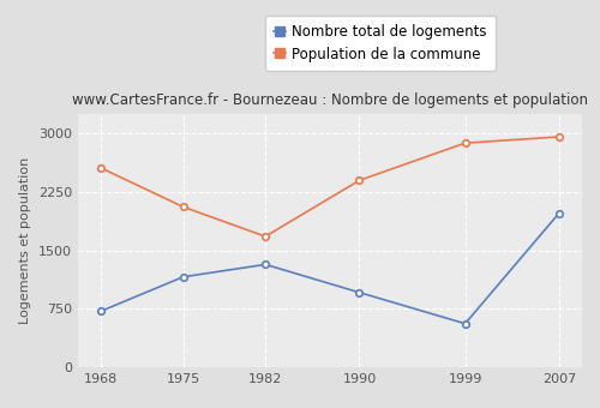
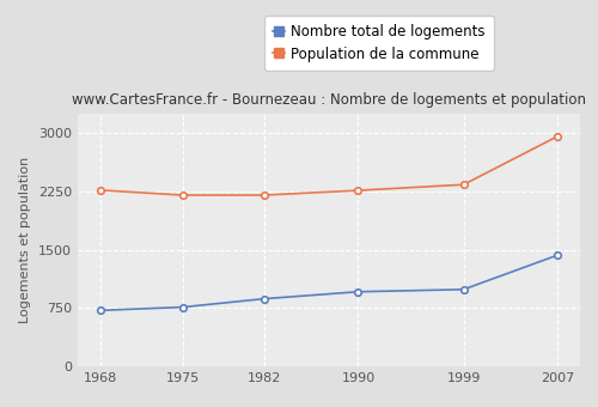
Population de la commune/1968: 2560 -> 2270
Nombre total de logements/1975: 1160 -> 760
Population de la commune/1975: 2060 -> 2200
Nombre total de logements/1982: 1320 -> 870
Population de la commune/1982: 1680 -> 2200
Population de la commune/1990: 2400 -> 2260
Nombre total de logements/1999: 560 -> 990
Population de la commune/1999: 2880 -> 2340
Nombre total de logements/2007: 1980 -> 1430
